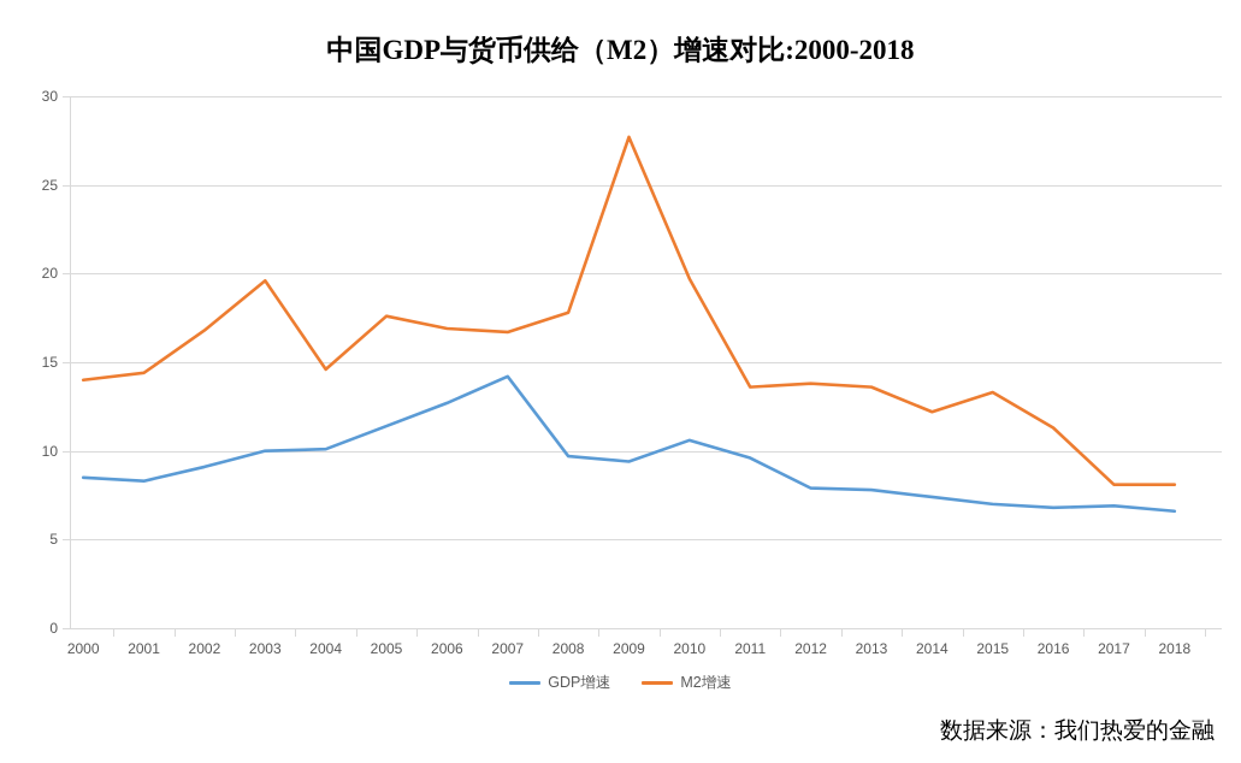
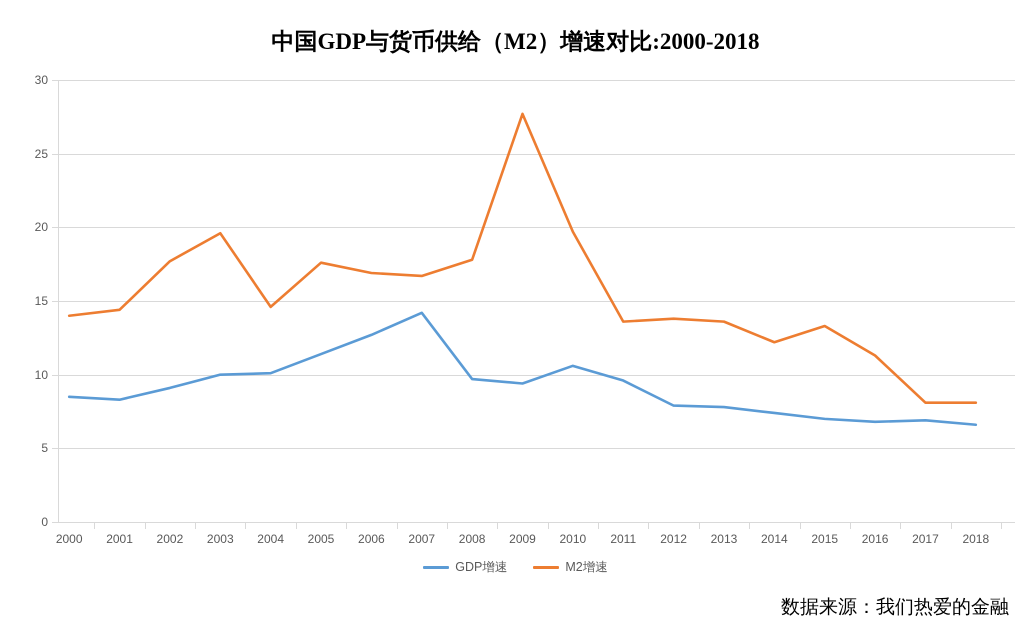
M2增速/2002: 16.8 -> 17.7
